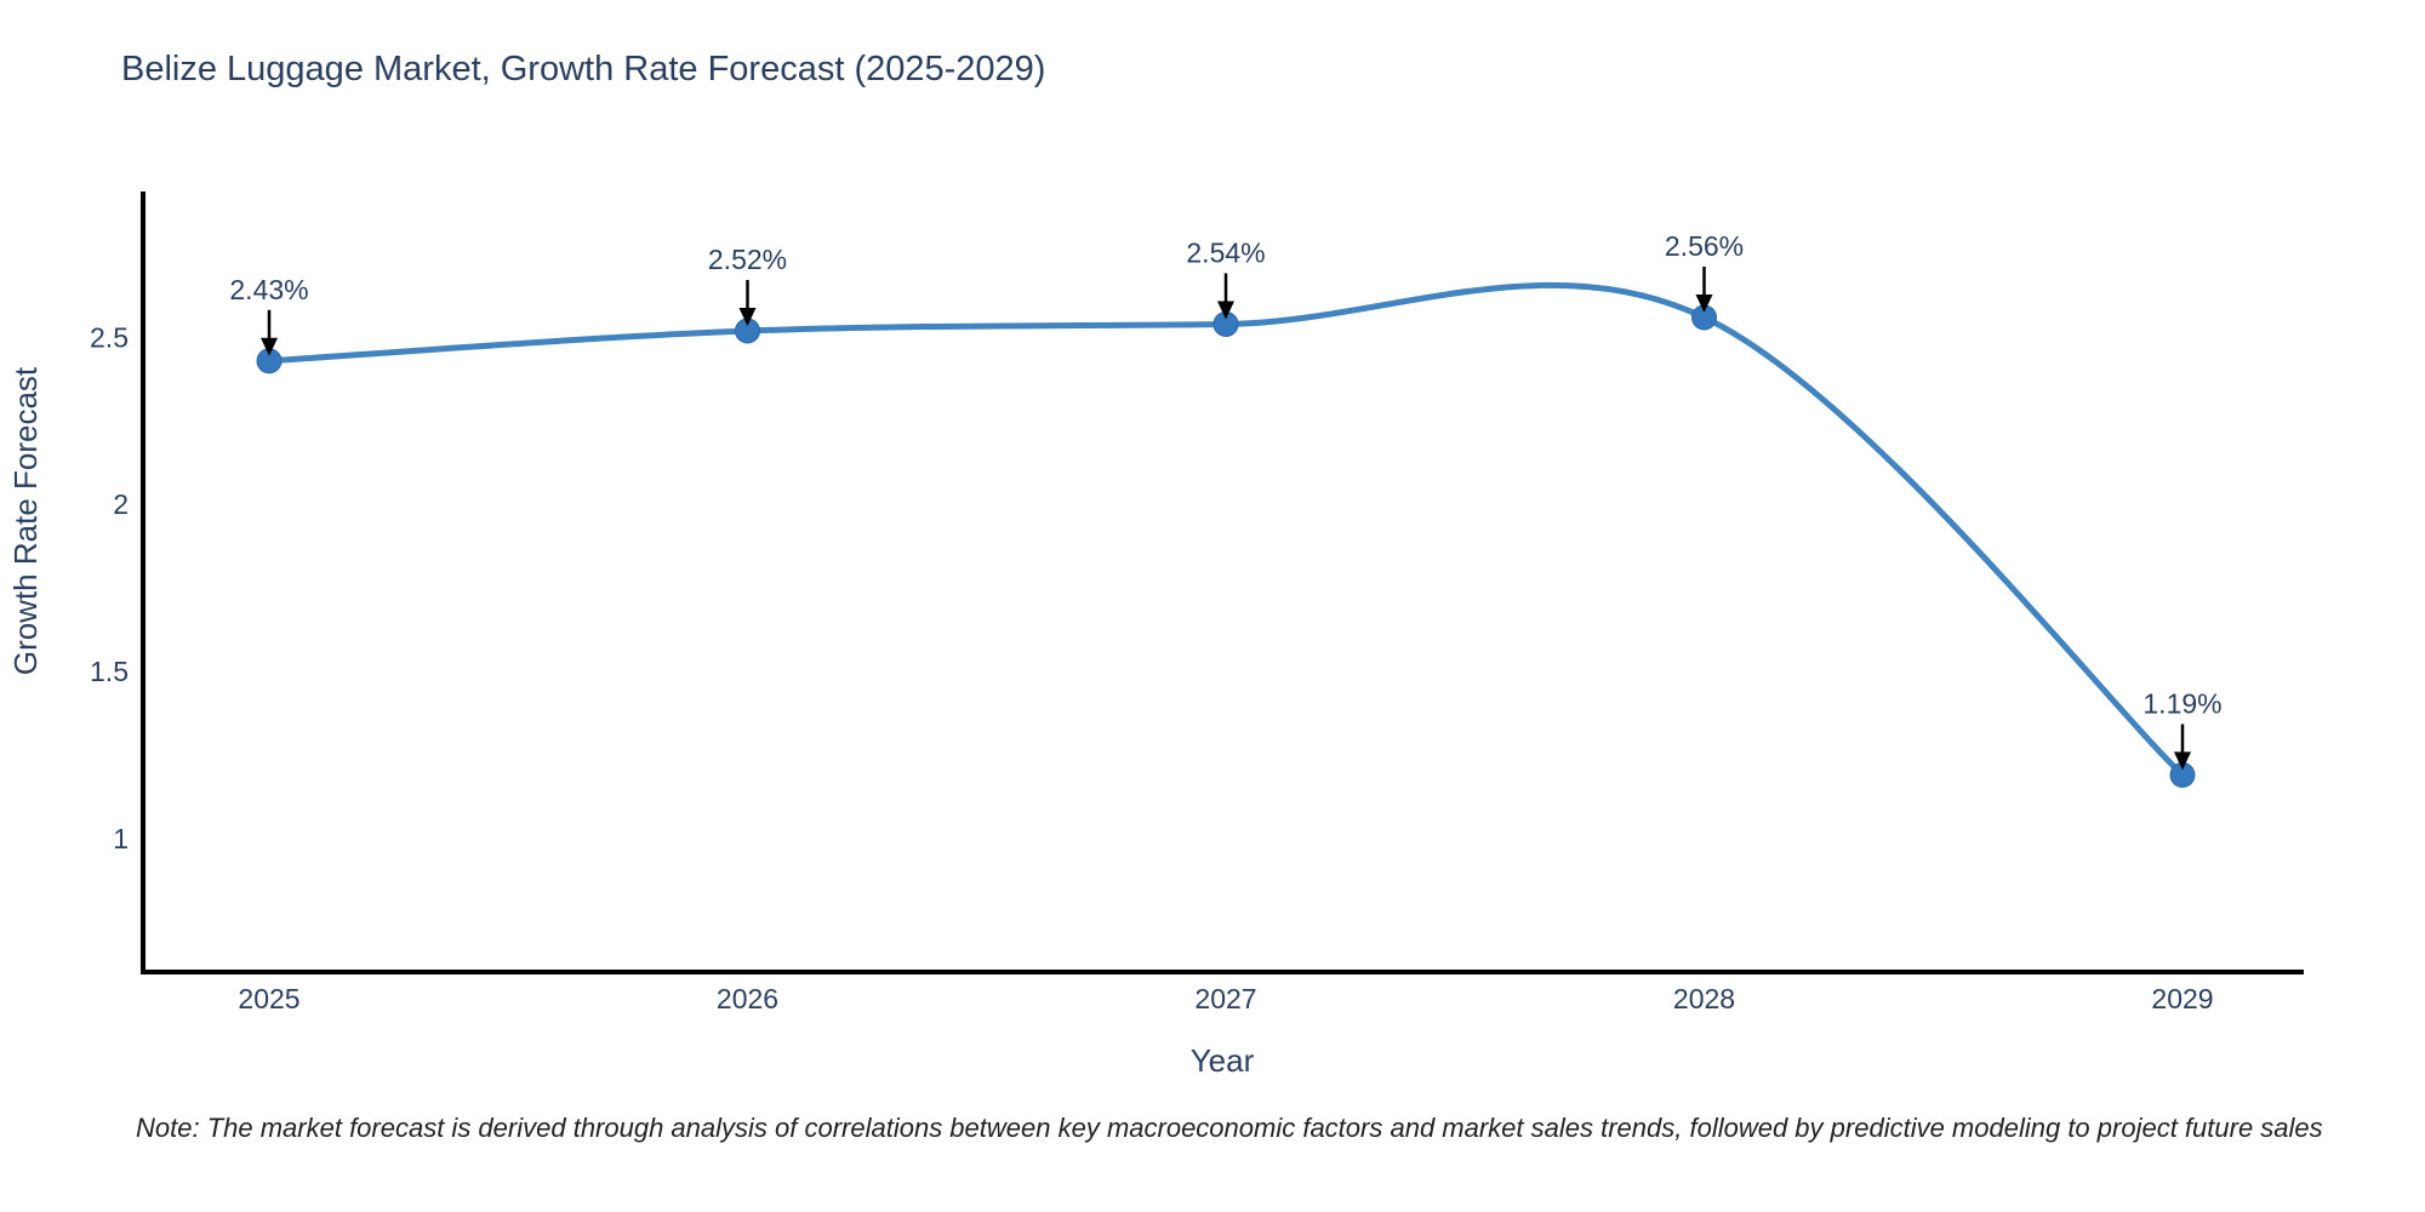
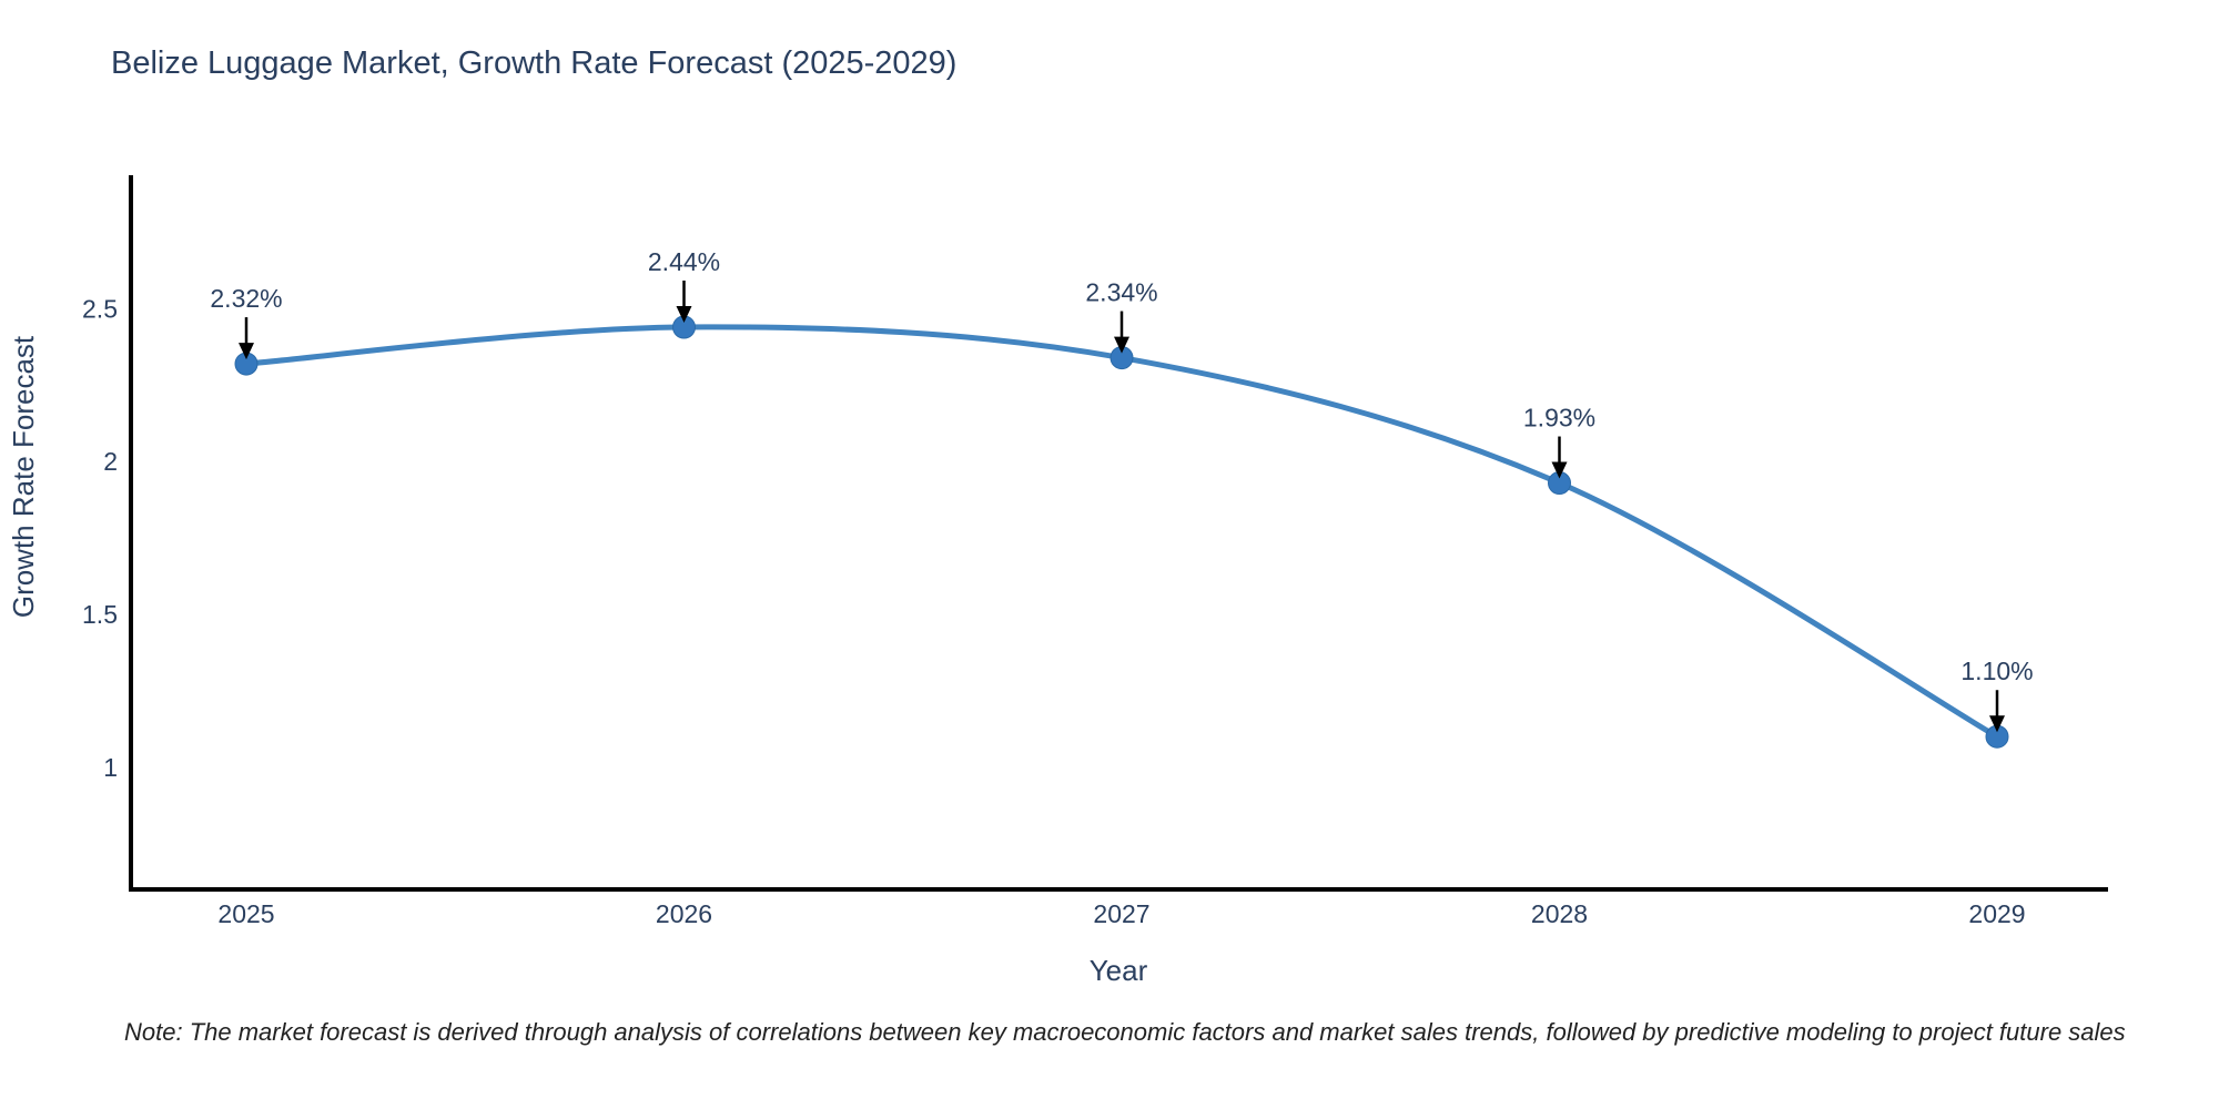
2025: 2.43% -> 2.32%
2026: 2.52% -> 2.44%
2027: 2.54% -> 2.34%
2028: 2.56% -> 1.93%
2029: 1.19% -> 1.10%
